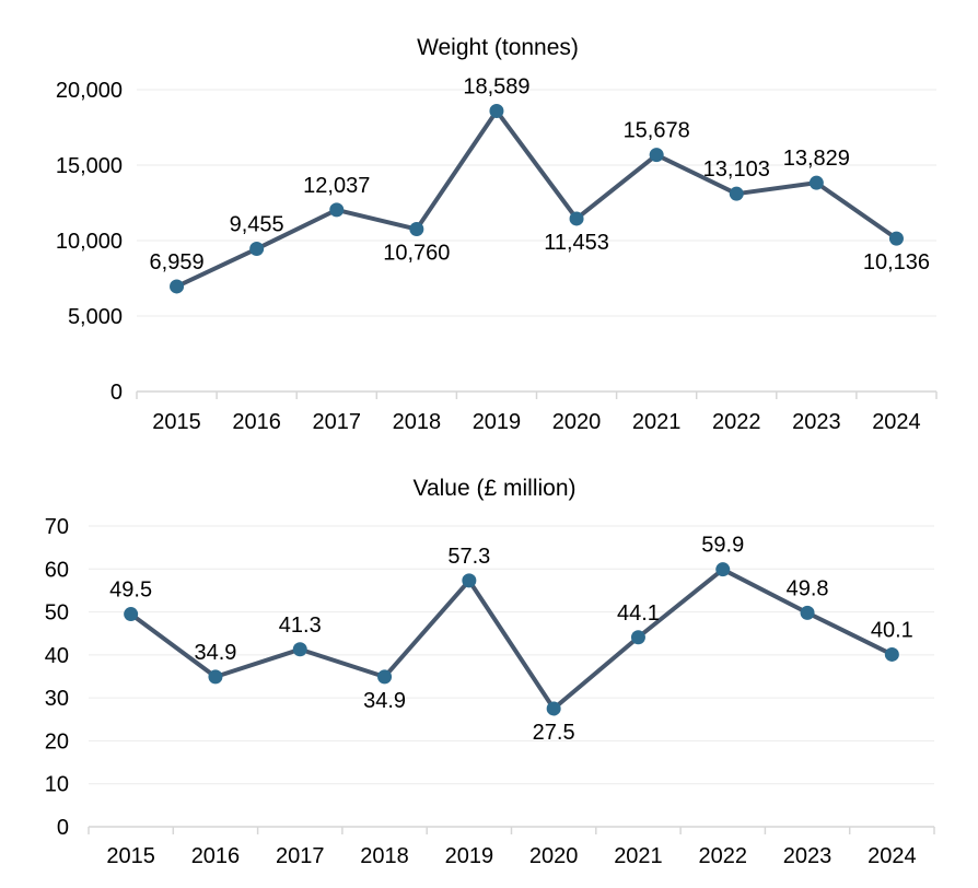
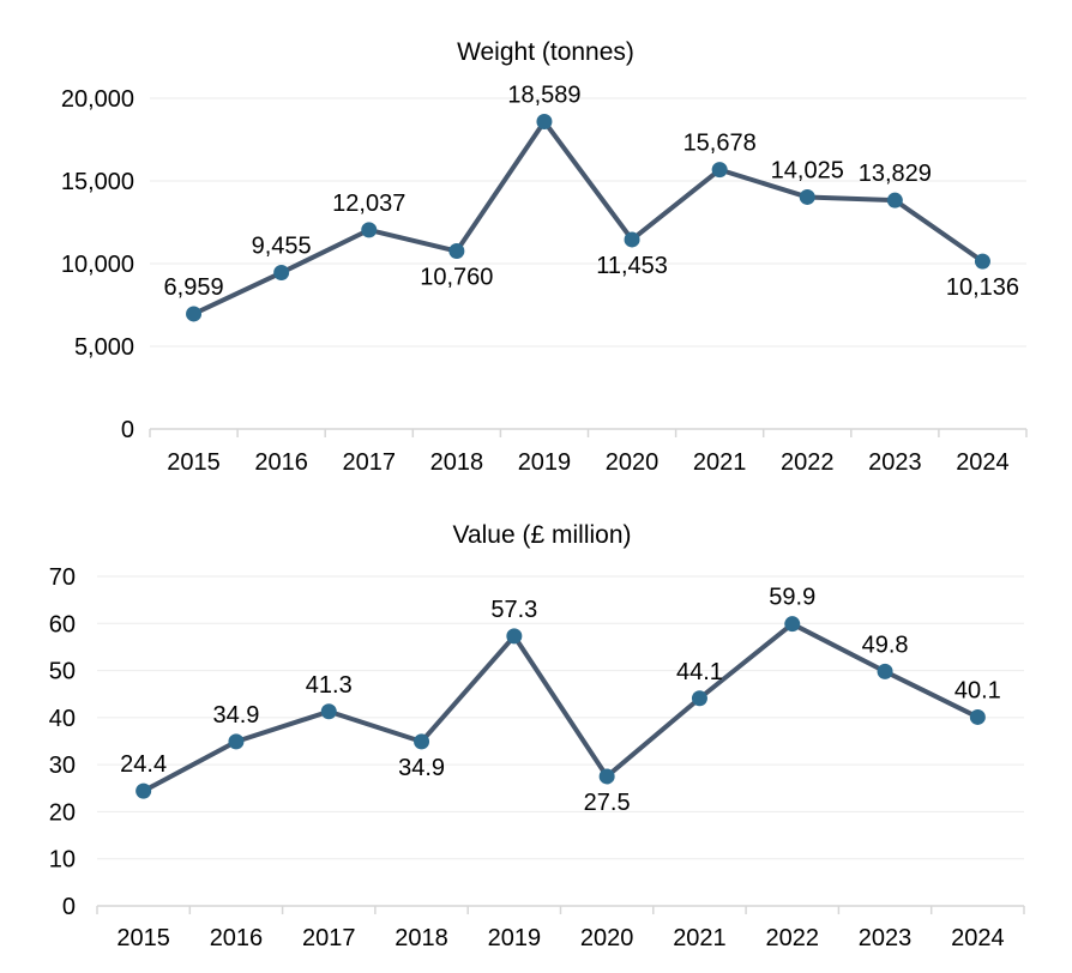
Weight (tonnes)/2022: 13,103 -> 14,025
Value (£ million)/2015: 49.5 -> 24.4
